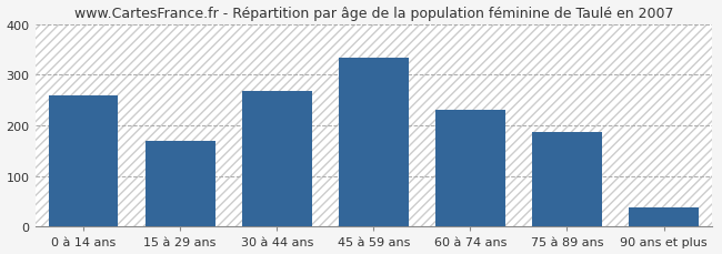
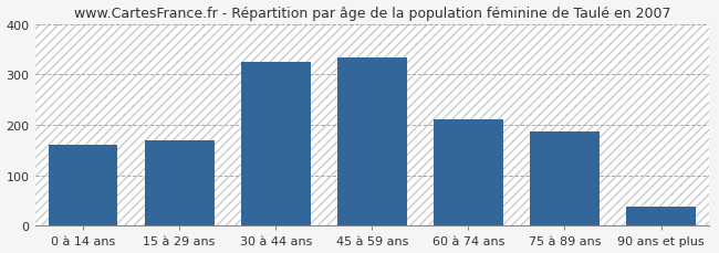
0 à 14 ans: 258 -> 160
30 à 44 ans: 267 -> 325
60 à 74 ans: 230 -> 210
